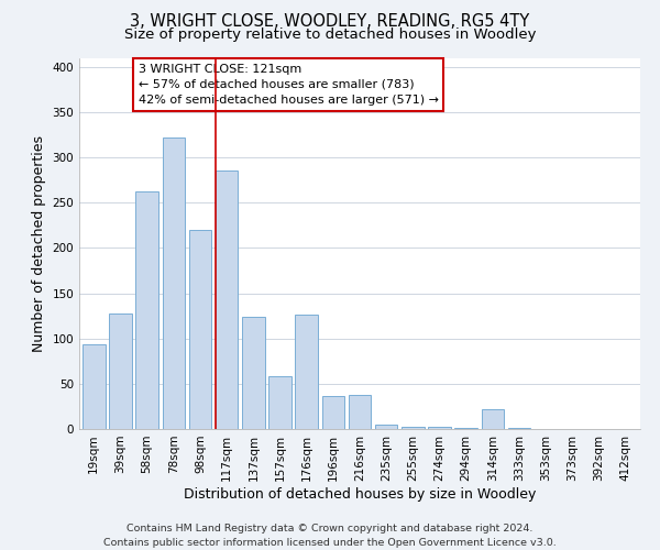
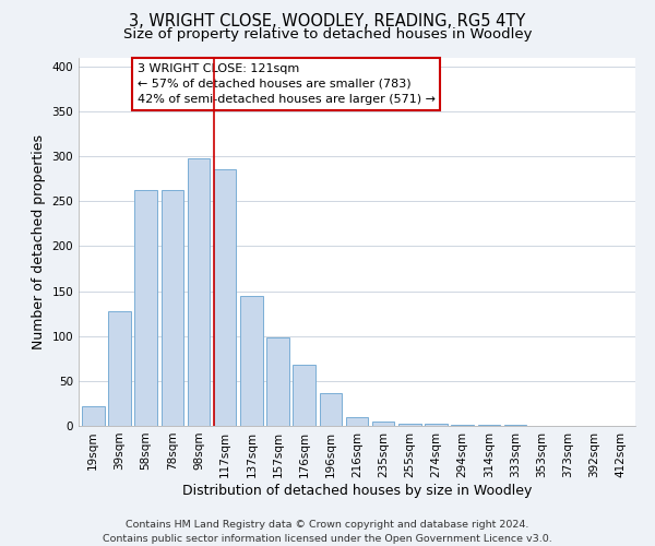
19sqm: 94 -> 22
78sqm: 322 -> 263
98sqm: 220 -> 298
137sqm: 124 -> 144
157sqm: 58 -> 98
176sqm: 126 -> 68
216sqm: 38 -> 10
314sqm: 22 -> 1
